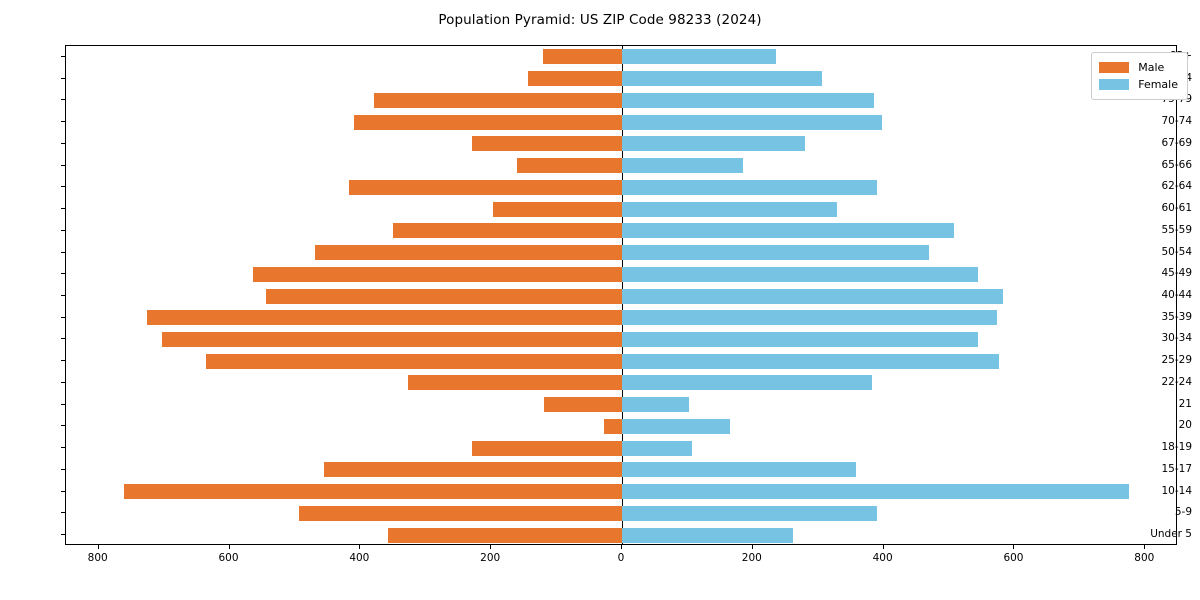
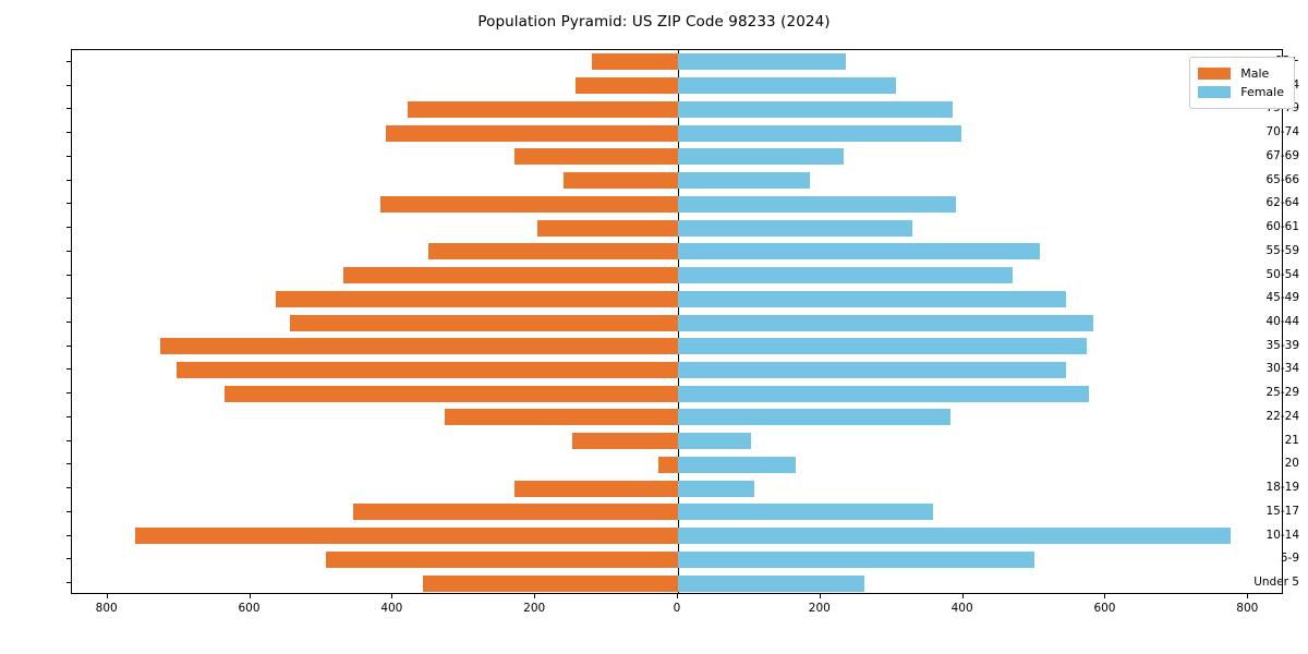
Female/67-69: 280 -> 230
Male/21: 120 -> 150
Female/5-9: 390 -> 500
